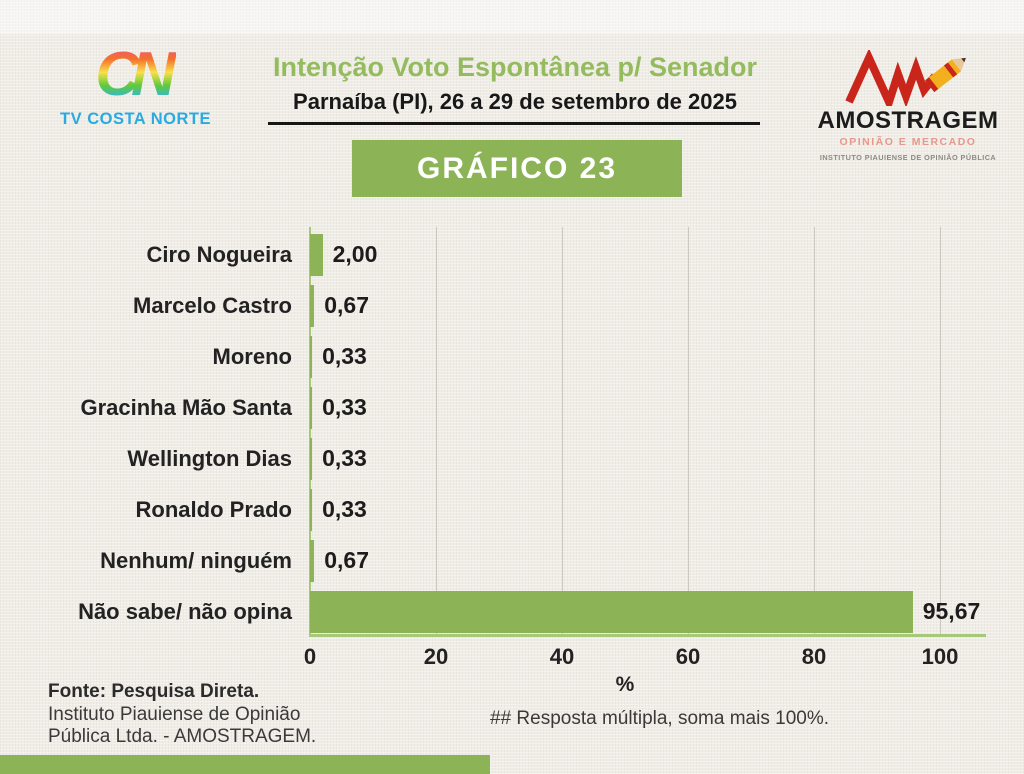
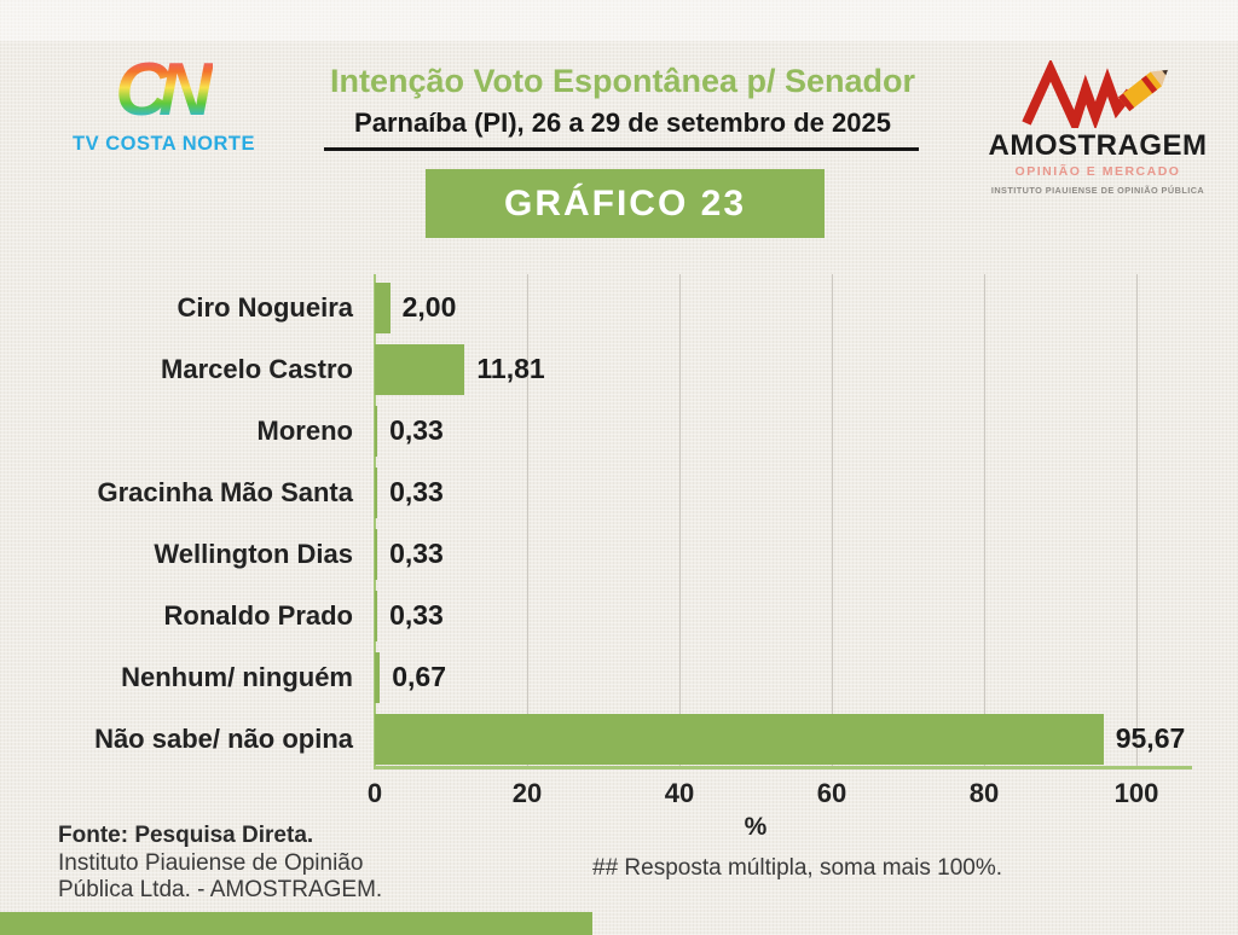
Marcelo Castro: 0,67 -> 11,81
